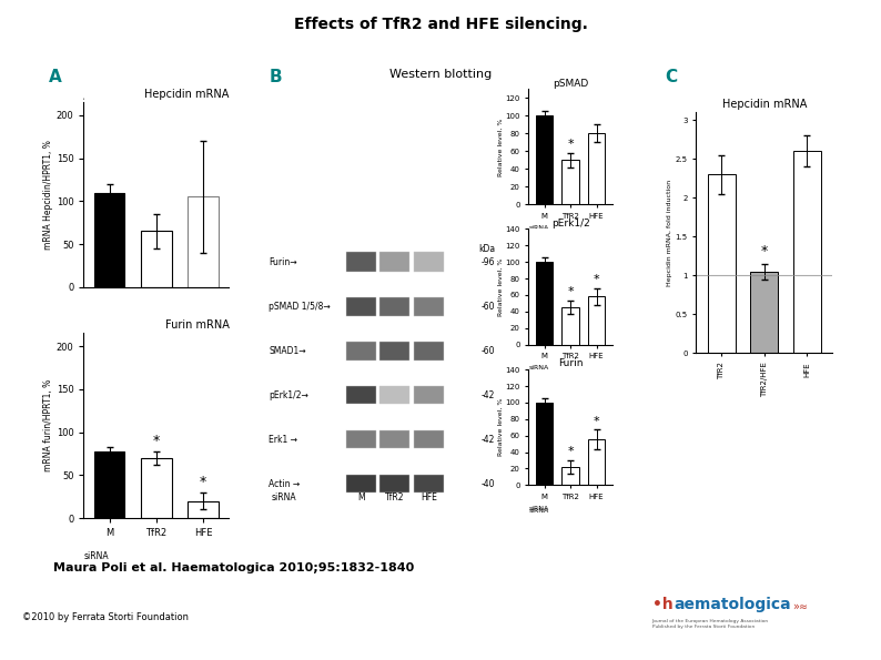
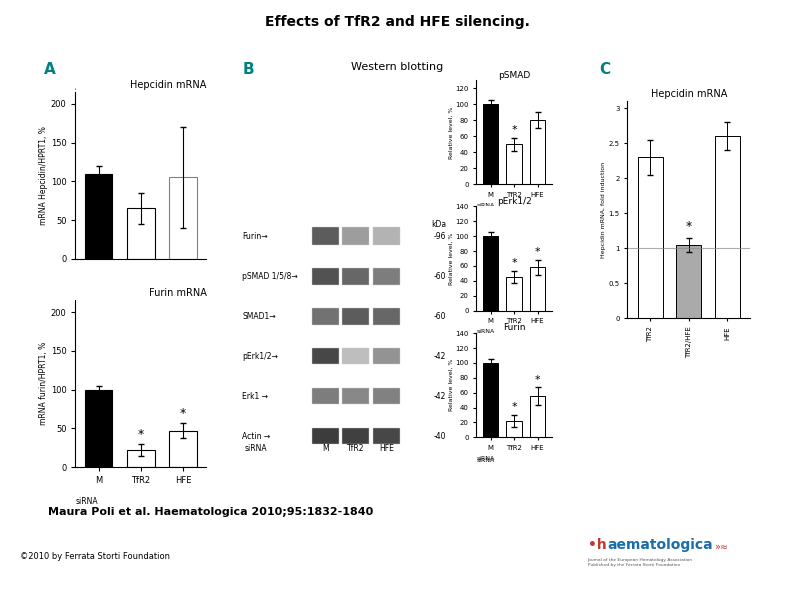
Furin mRNA/M: 78 -> 100
Furin mRNA/TfR2: 70 -> 22
Furin mRNA/HFE: 20 -> 47
